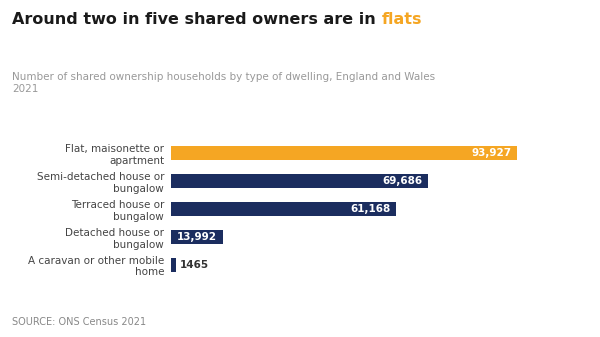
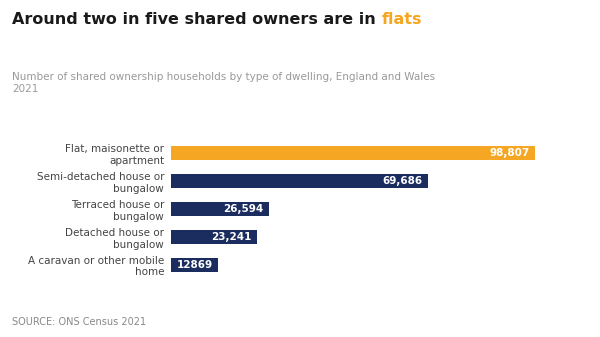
Flat, maisonette or apartment: 93,927 -> 98,807
Terraced house or bungalow: 61,168 -> 26,594
Detached house or bungalow: 13,992 -> 23,241
A caravan or other mobile home: 1465 -> 12869
